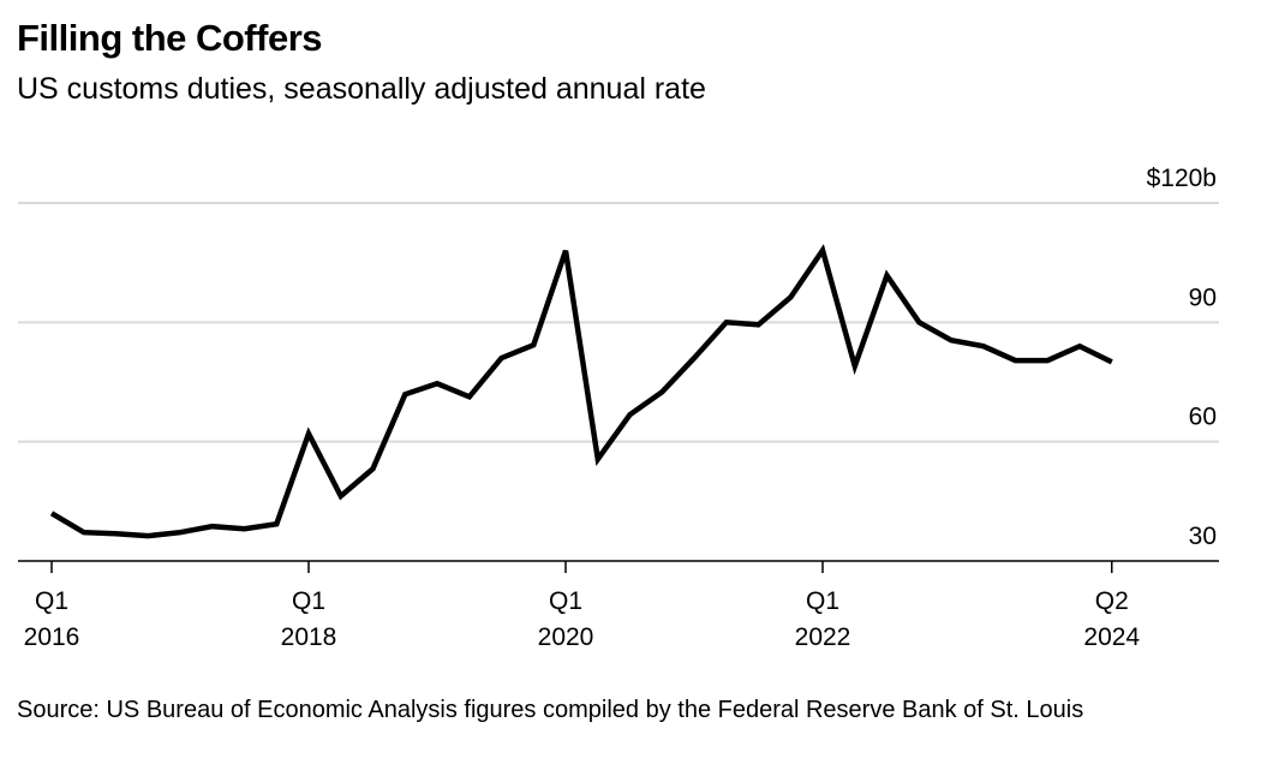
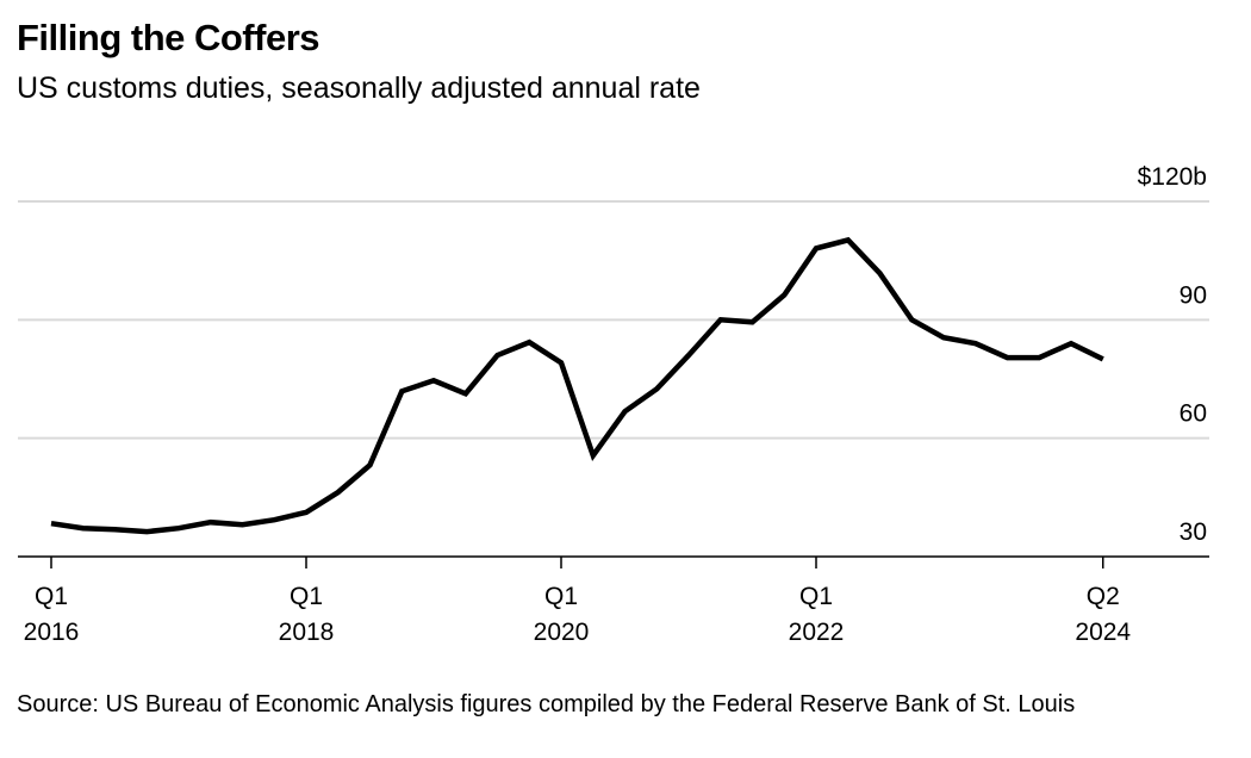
2016Q1: $42b -> $38b
2018Q1: $62b -> $41b
2020Q1: $108b -> $79b
2022Q2: $79b -> $110b
